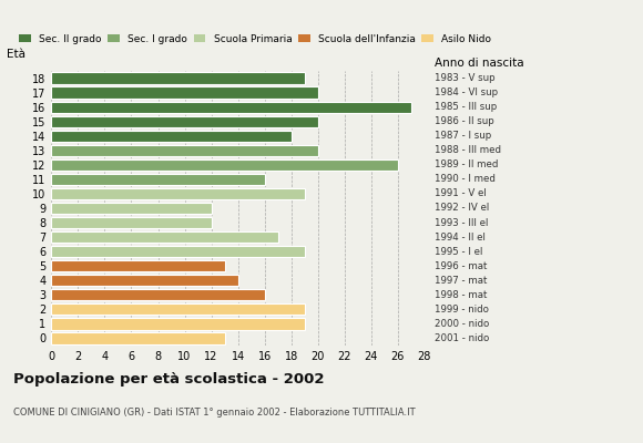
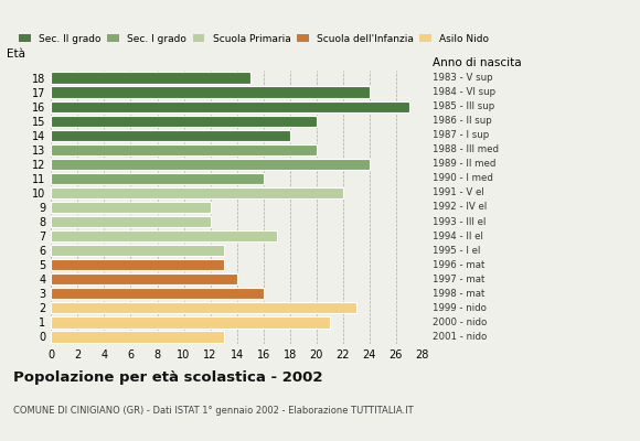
18: 19 -> 15
17: 20 -> 24
12: 26 -> 24
10: 19 -> 22
6: 19 -> 13
2: 19 -> 23
1: 19 -> 21
